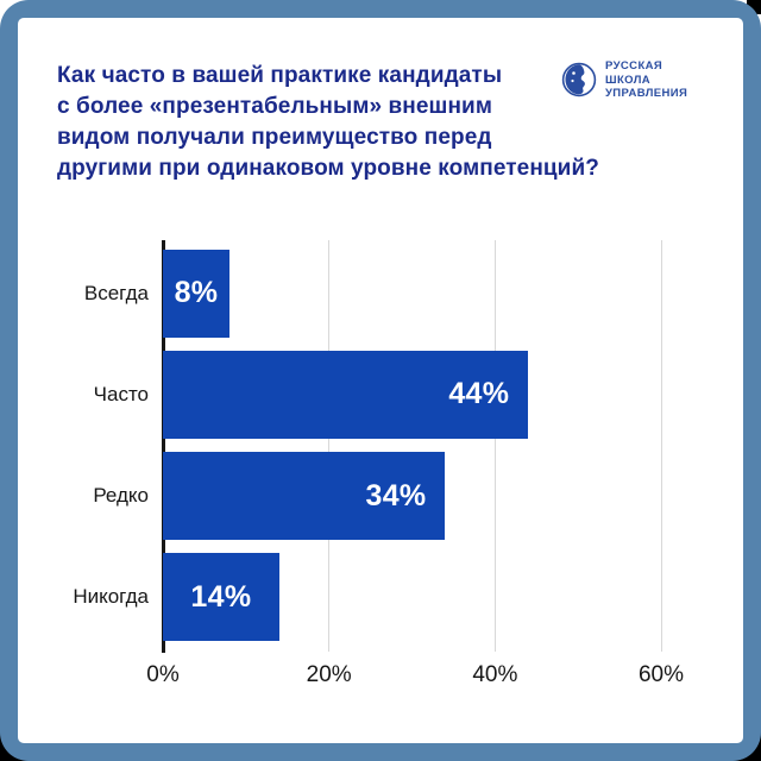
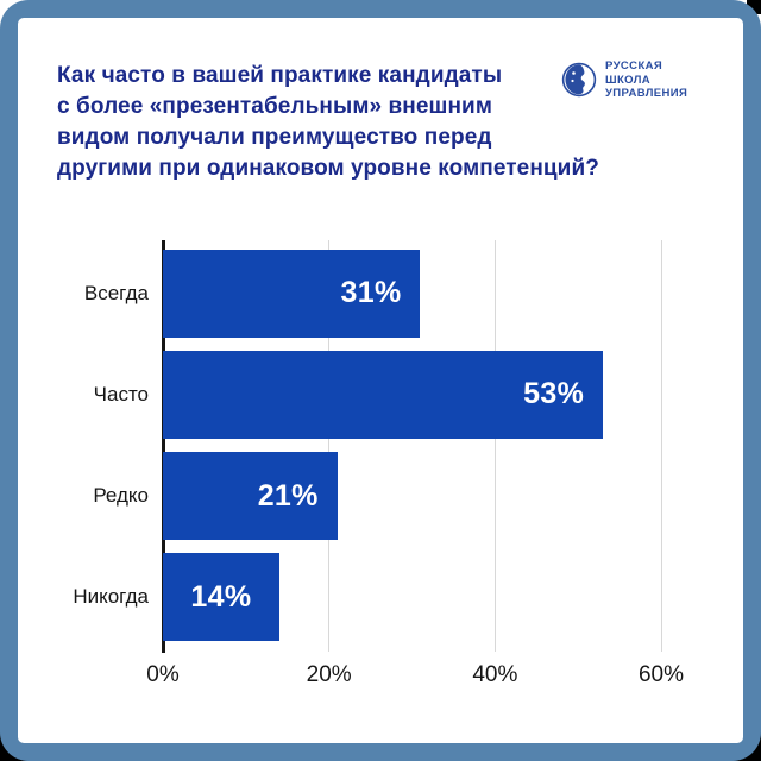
Всегда: 8% -> 31%
Часто: 44% -> 53%
Редко: 34% -> 21%
